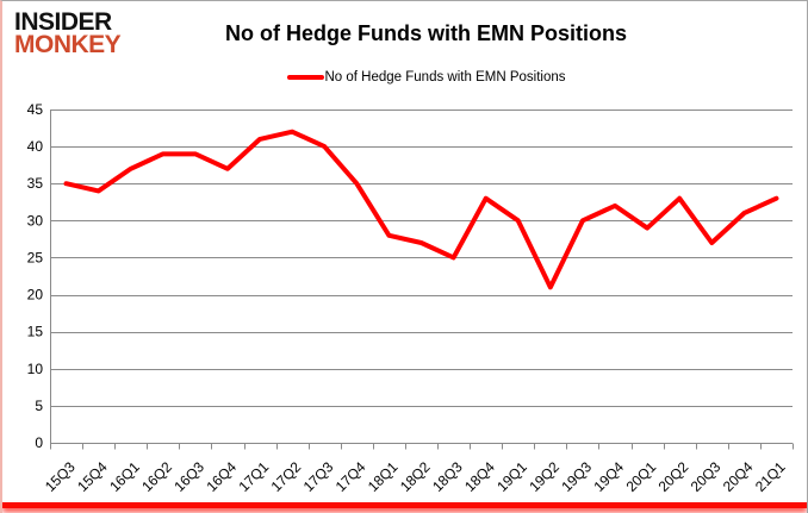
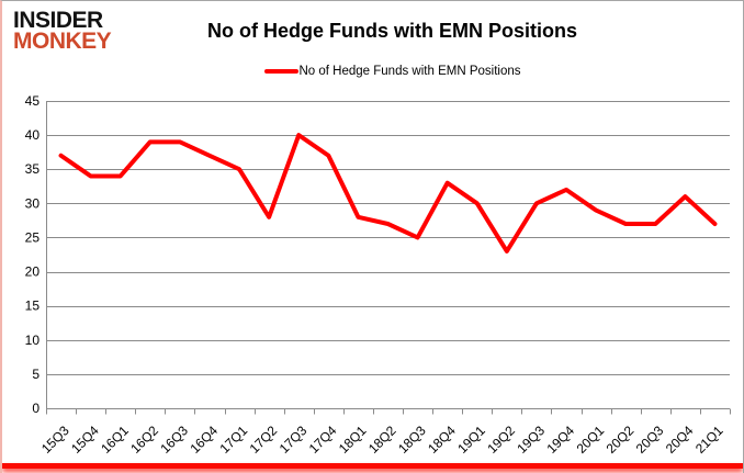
15Q3: 35 -> 37
16Q1: 37 -> 34
17Q1: 41 -> 35
17Q2: 42 -> 28
17Q4: 35 -> 37
19Q2: 21 -> 23
20Q2: 33 -> 27
21Q1: 33 -> 27
